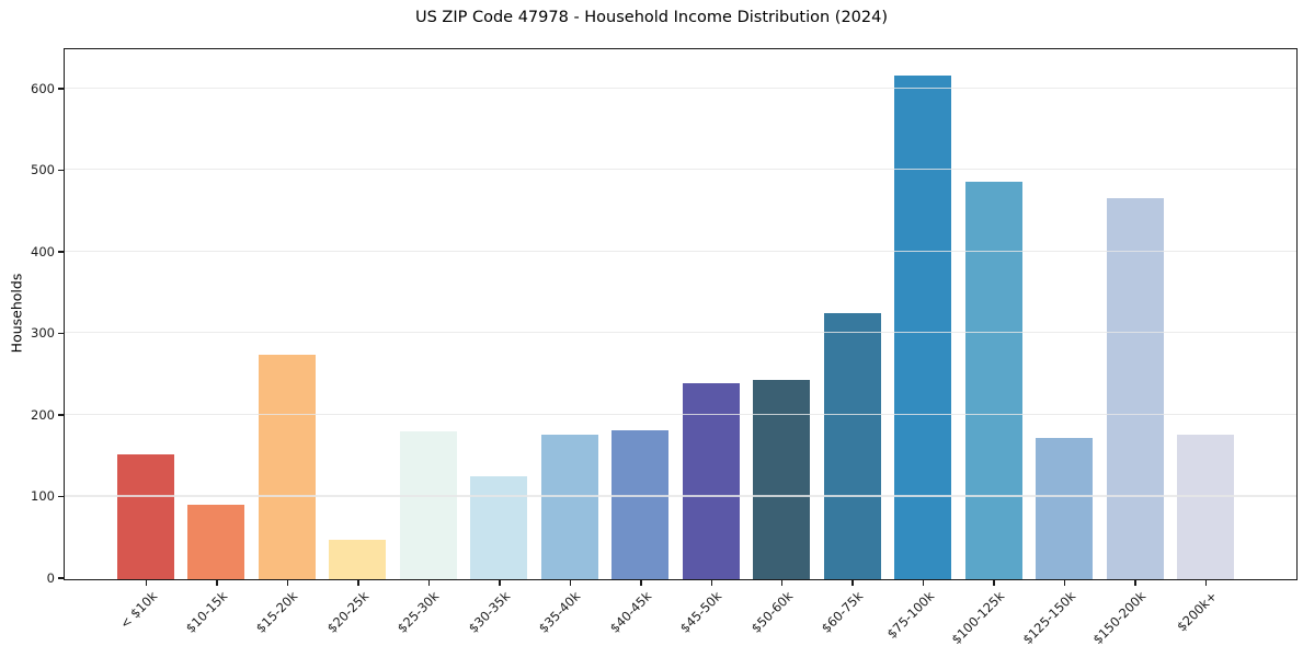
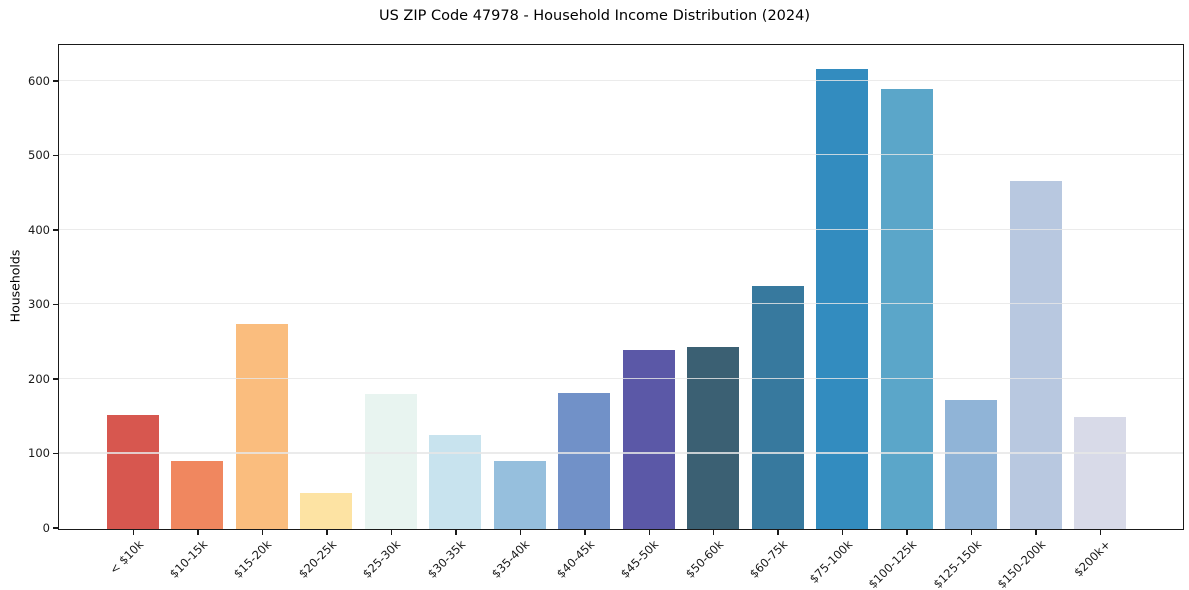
$35-40k: 180 -> 90
$100-125k: 490 -> 590
$200k+: 180 -> 150
